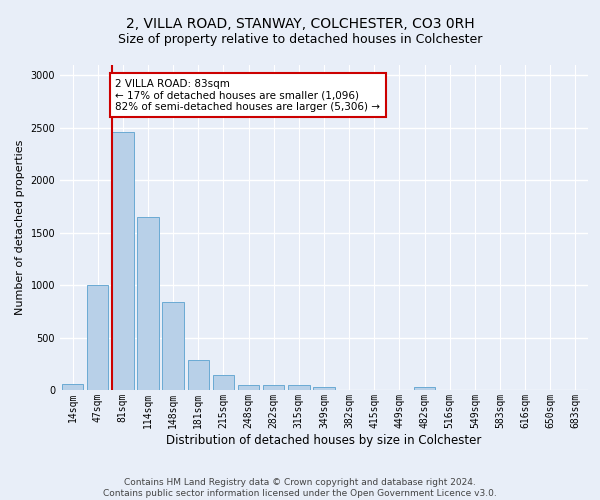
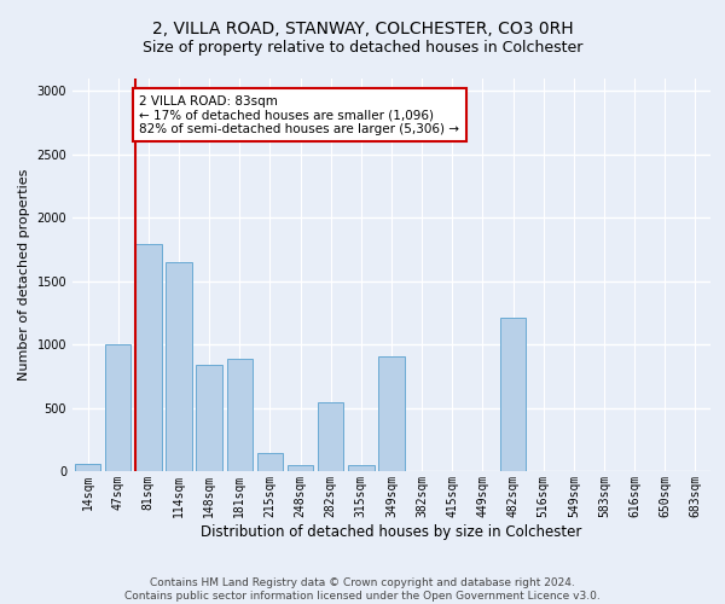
81sqm: 2460 -> 1790
181sqm: 290 -> 890
282sqm: 40 -> 540
349sqm: 30 -> 910
482sqm: 20 -> 1210
